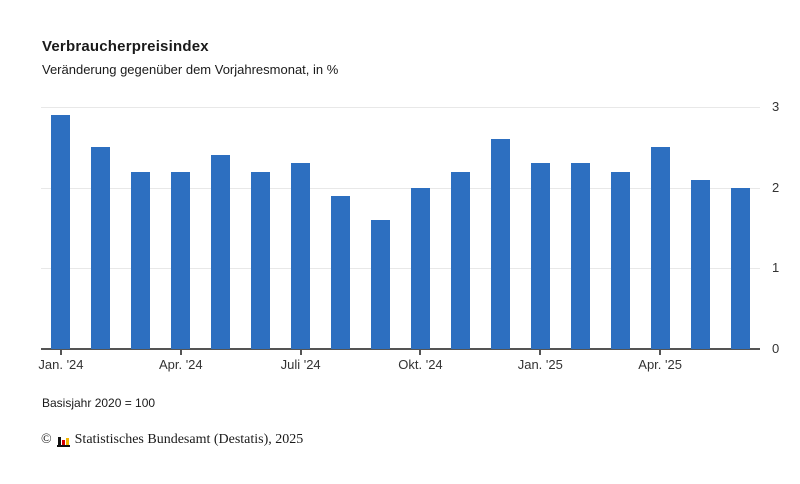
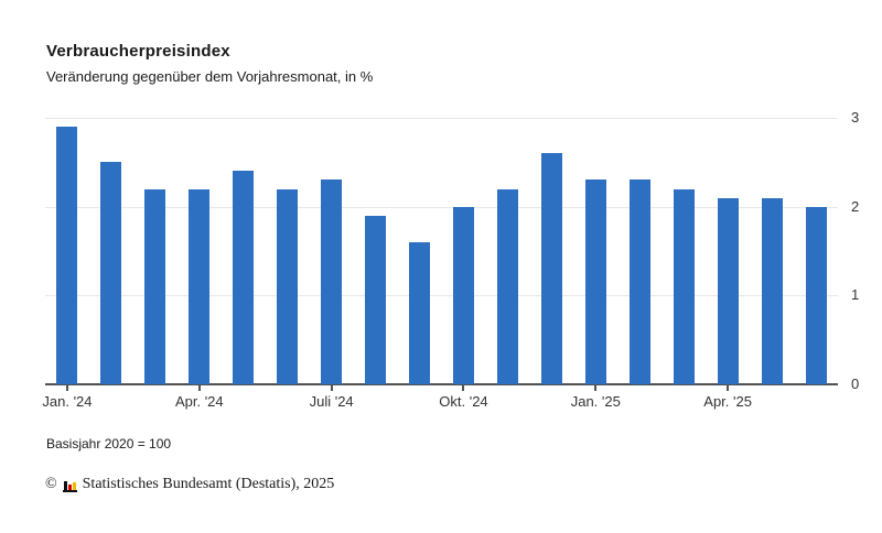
Apr. '25: 2.5 -> 2.1
